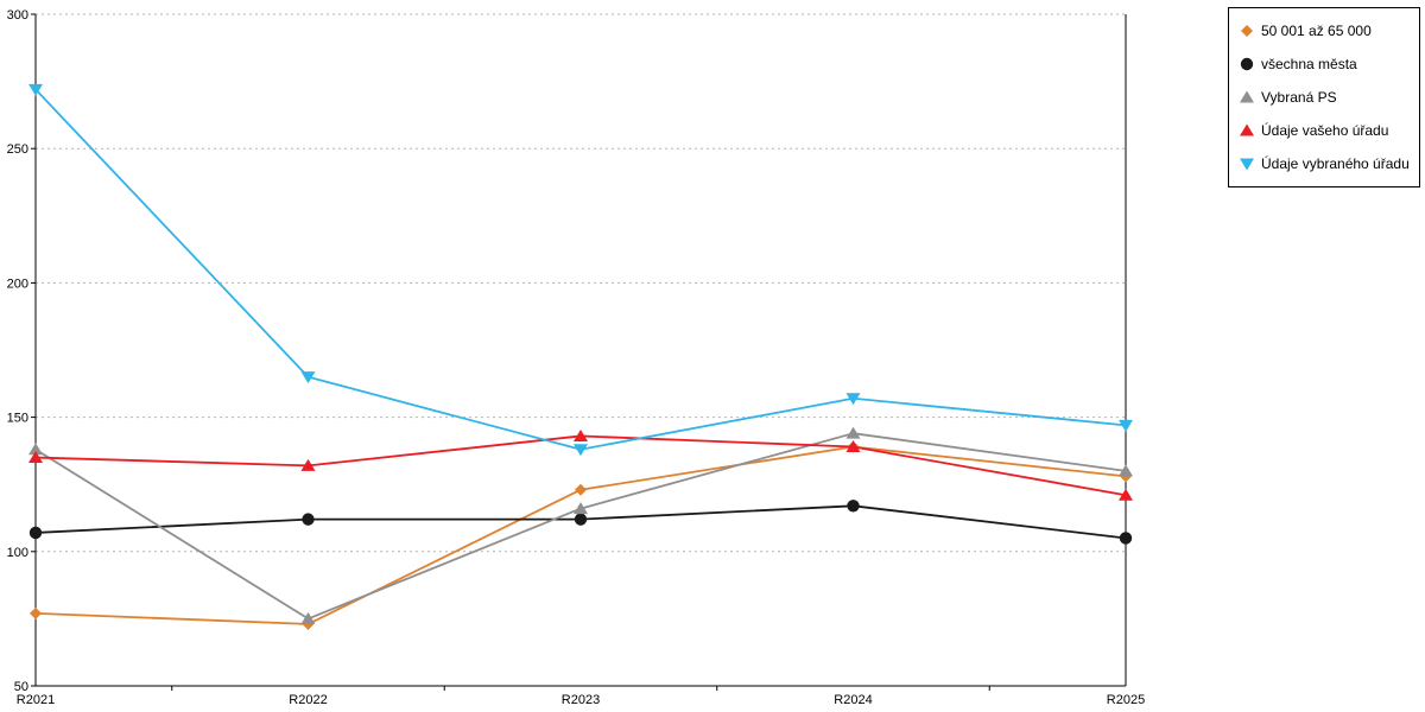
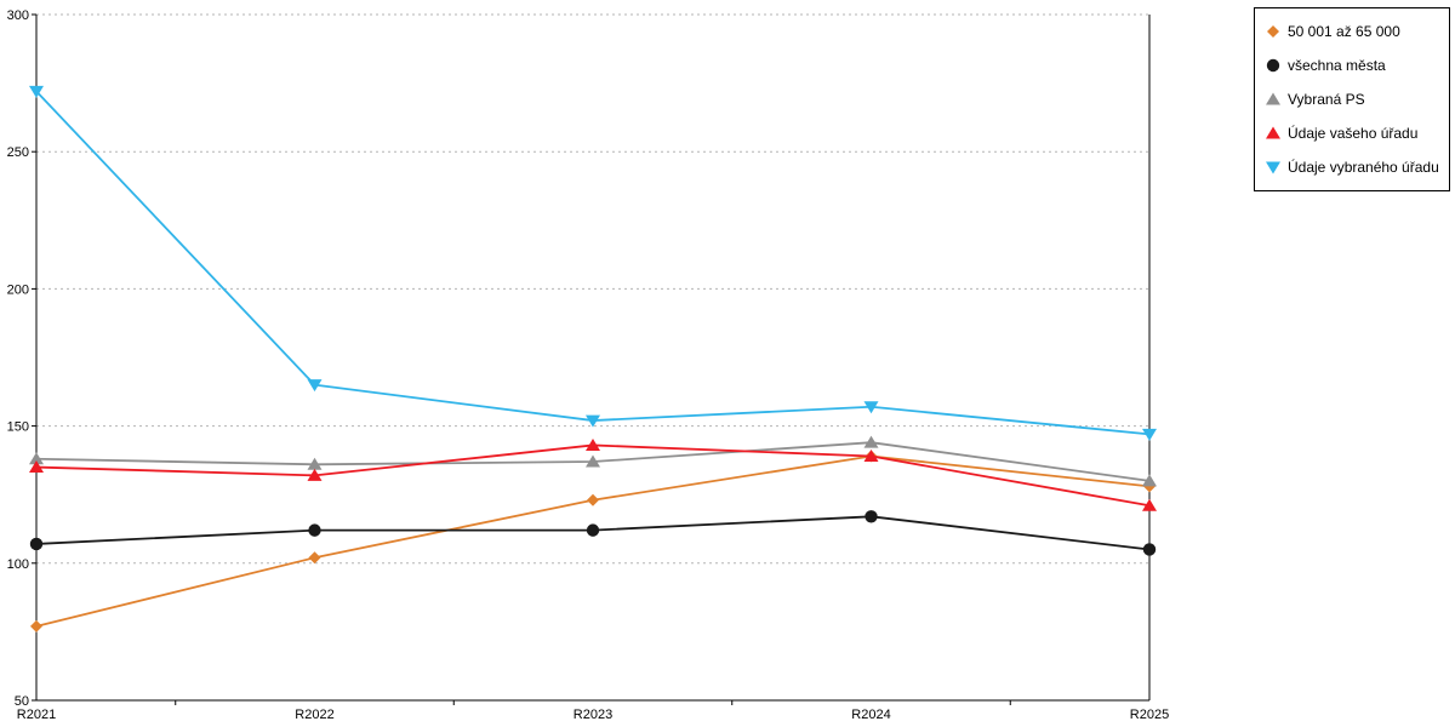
50 001 až 65 000/R2022: 73 -> 102
Vybraná PS/R2022: 75 -> 136
Vybraná PS/R2023: 116 -> 137
Údaje vybraného úřadu/R2023: 138 -> 152
